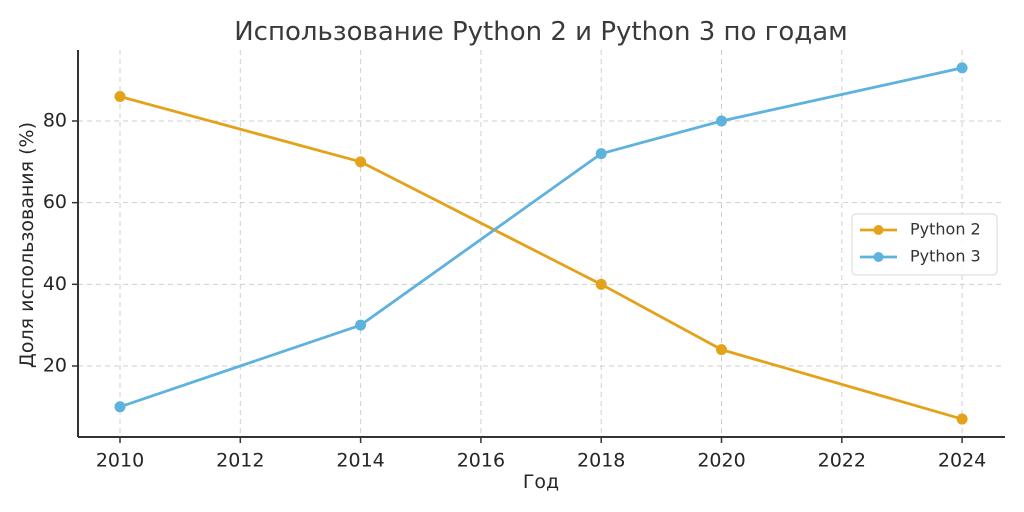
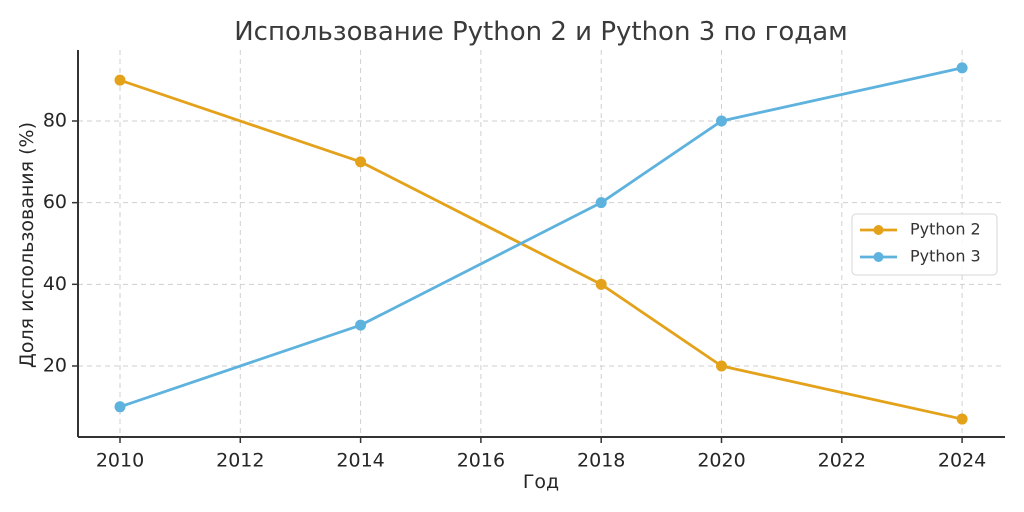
Python 2/2010: 86 -> 90
Python 3/2018: 72 -> 60
Python 2/2020: 24 -> 20
